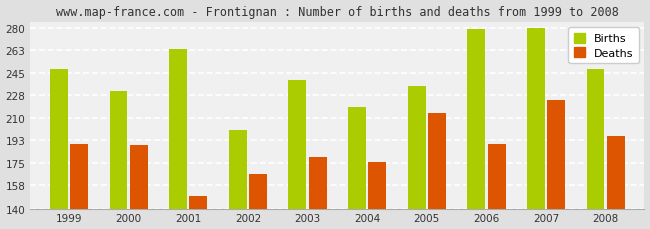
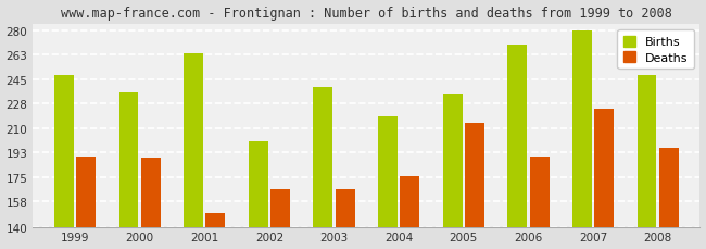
Births/2000: 231 -> 236
Deaths/2003: 180 -> 167
Births/2006: 279 -> 270
